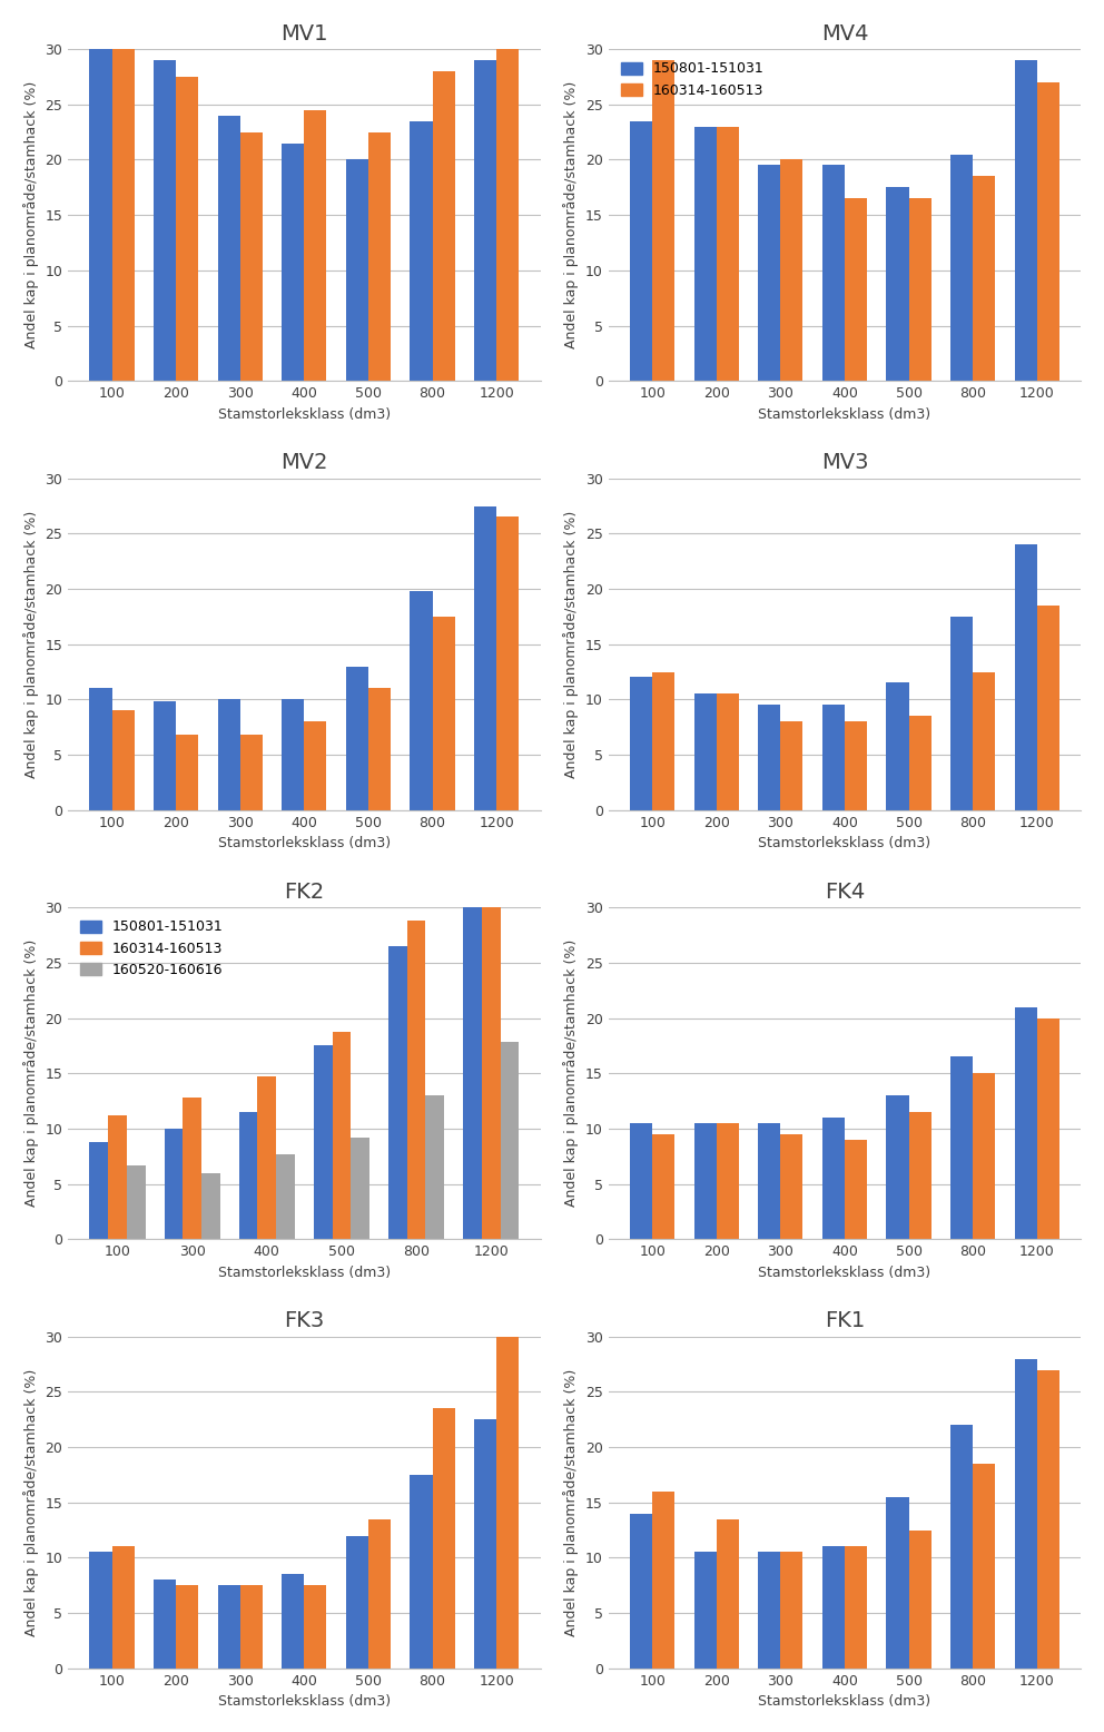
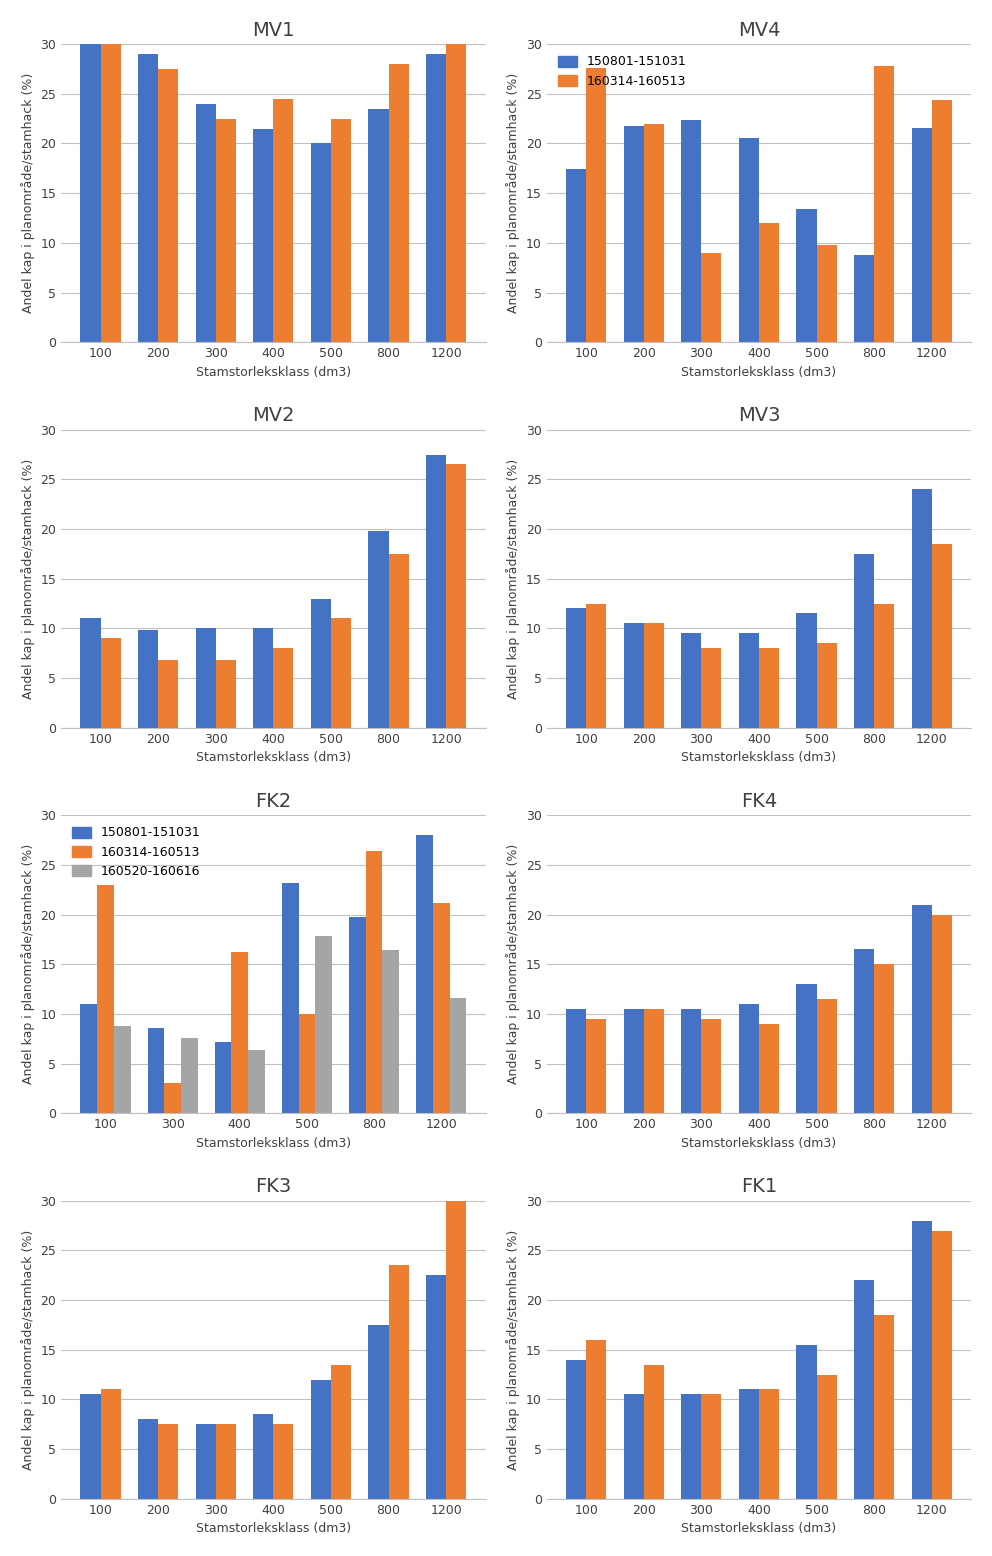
MV4/150801-151031/100: 23.5 -> 17.4
MV4/160314-160513/100: 29.0 -> 27.6
MV4/150801-151031/200: 23.0 -> 21.8
MV4/160314-160513/200: 23.0 -> 22.0
MV4/150801-151031/300: 19.5 -> 22.4
MV4/160314-160513/300: 20.0 -> 9.0
MV4/150801-151031/400: 19.5 -> 20.6
MV4/160314-160513/400: 16.5 -> 12.0
MV4/150801-151031/500: 17.5 -> 13.4
MV4/160314-160513/500: 16.5 -> 9.8
MV4/150801-151031/800: 20.5 -> 8.8
MV4/160314-160513/800: 18.5 -> 27.8
MV4/150801-151031/1200: 29.0 -> 21.6
MV4/160314-160513/1200: 27.0 -> 24.4
FK2/150801-151031/100: 8.8 -> 11.0
FK2/160314-160513/100: 11.2 -> 23.0
FK2/160520-160616/100: 6.7 -> 8.8
FK2/150801-151031/300: 10.0 -> 8.6
FK2/160314-160513/300: 12.8 -> 3.0
FK2/160520-160616/300: 6.0 -> 7.6
FK2/150801-151031/400: 11.5 -> 7.2
FK2/160314-160513/400: 14.7 -> 16.2
FK2/160520-160616/400: 7.7 -> 6.4
FK2/150801-151031/500: 17.5 -> 23.2
FK2/160314-160513/500: 18.7 -> 10.0
FK2/160520-160616/500: 9.2 -> 17.8
FK2/150801-151031/800: 26.5 -> 19.8
FK2/160314-160513/800: 28.8 -> 26.4
FK2/160520-160616/800: 13.0 -> 16.4
FK2/150801-151031/1200: 30.0 -> 28.0
FK2/160314-160513/1200: 30.0 -> 21.2
FK2/160520-160616/1200: 17.8 -> 11.6
